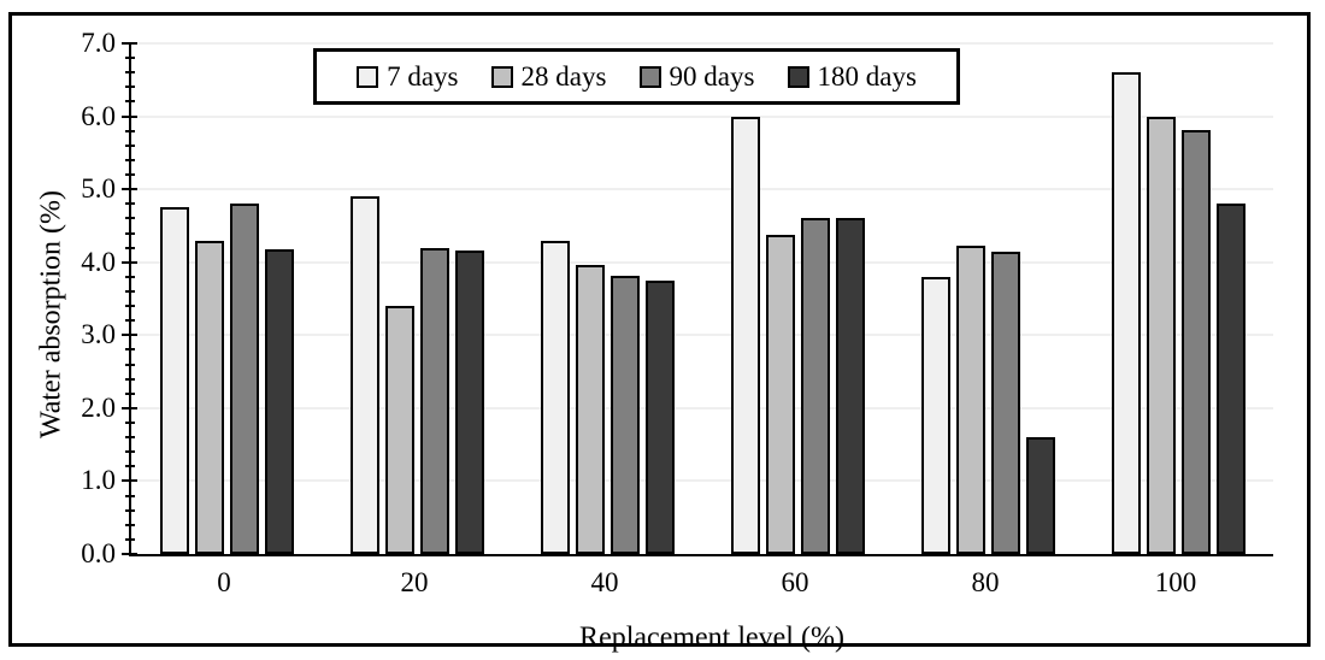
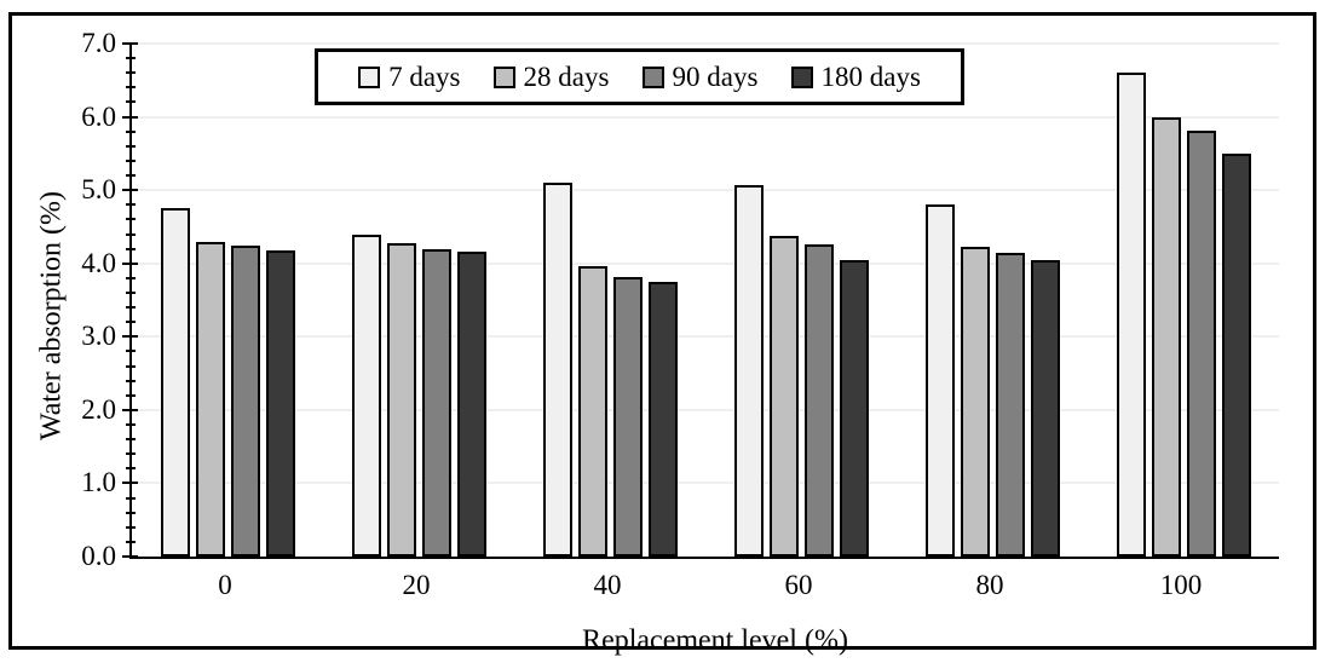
90 days/0: 4.8 -> 4.2
7 days/20: 4.9 -> 4.4
28 days/20: 3.4 -> 4.3
7 days/40: 4.3 -> 5.1
7 days/60: 6.0 -> 5.1
90 days/60: 4.6 -> 4.3
180 days/60: 4.6 -> 4.0
7 days/80: 3.8 -> 4.8
180 days/80: 1.6 -> 4.0
180 days/100: 4.8 -> 5.5
